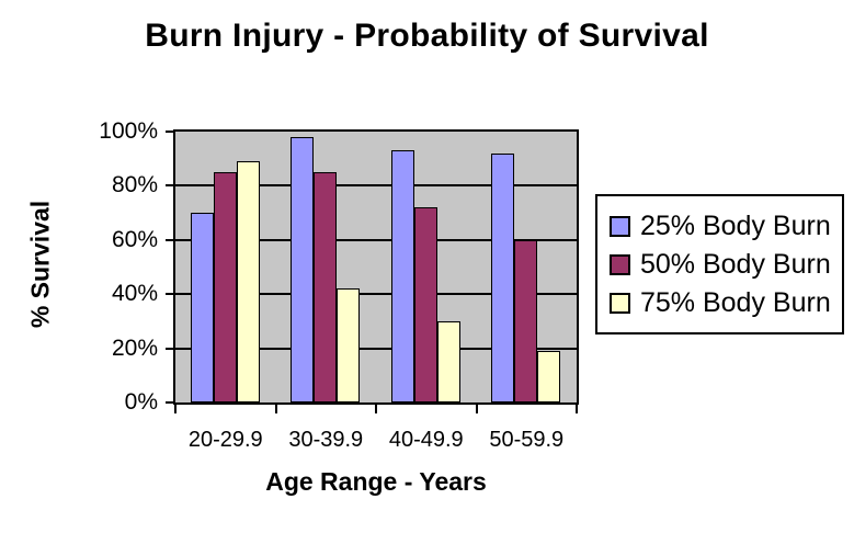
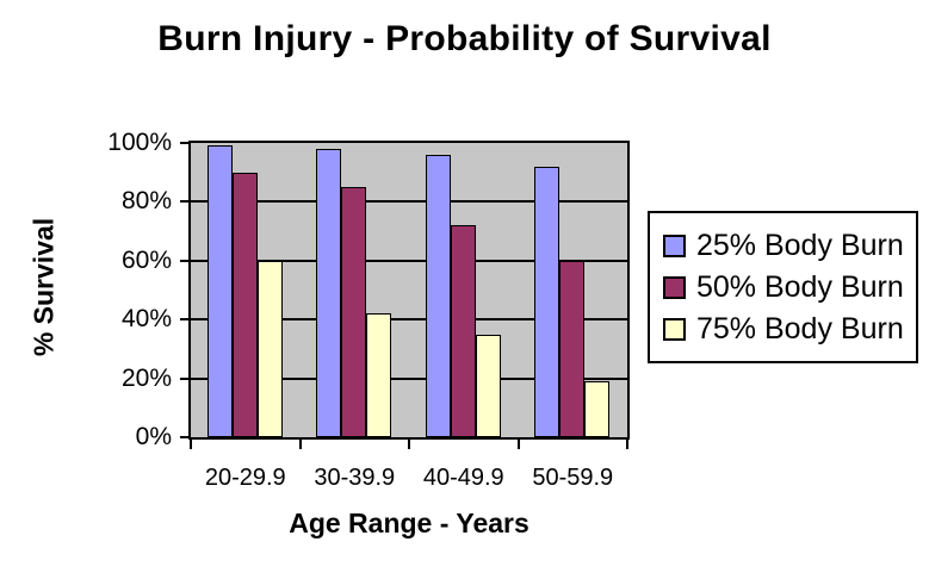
25% Body Burn/20-29.9: 70% -> 99%
50% Body Burn/20-29.9: 85% -> 90%
75% Body Burn/20-29.9: 89% -> 60%
25% Body Burn/40-49.9: 93% -> 96%
75% Body Burn/40-49.9: 30% -> 35%
